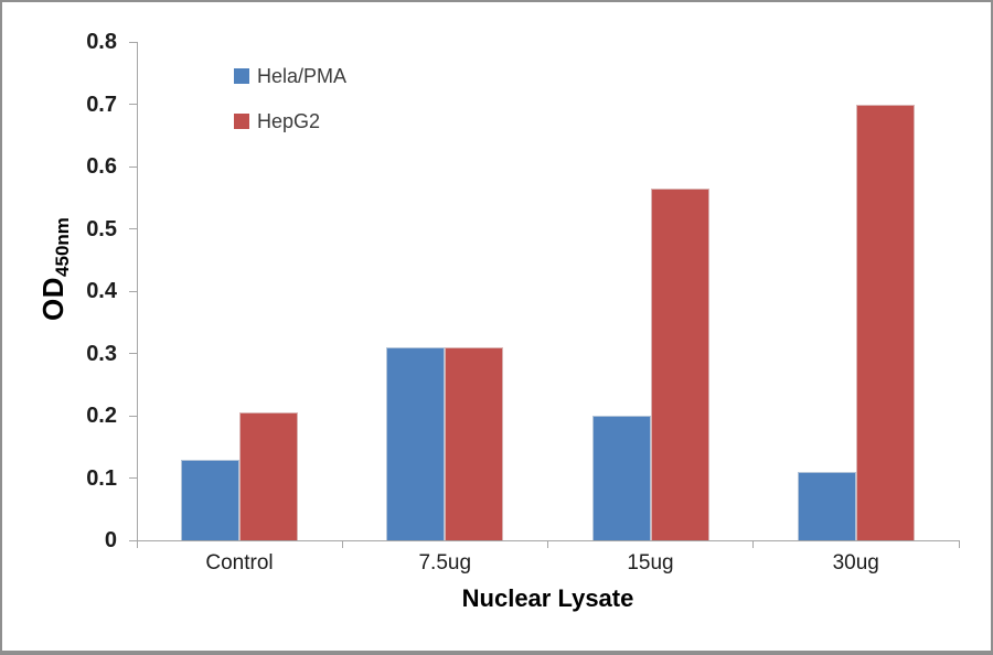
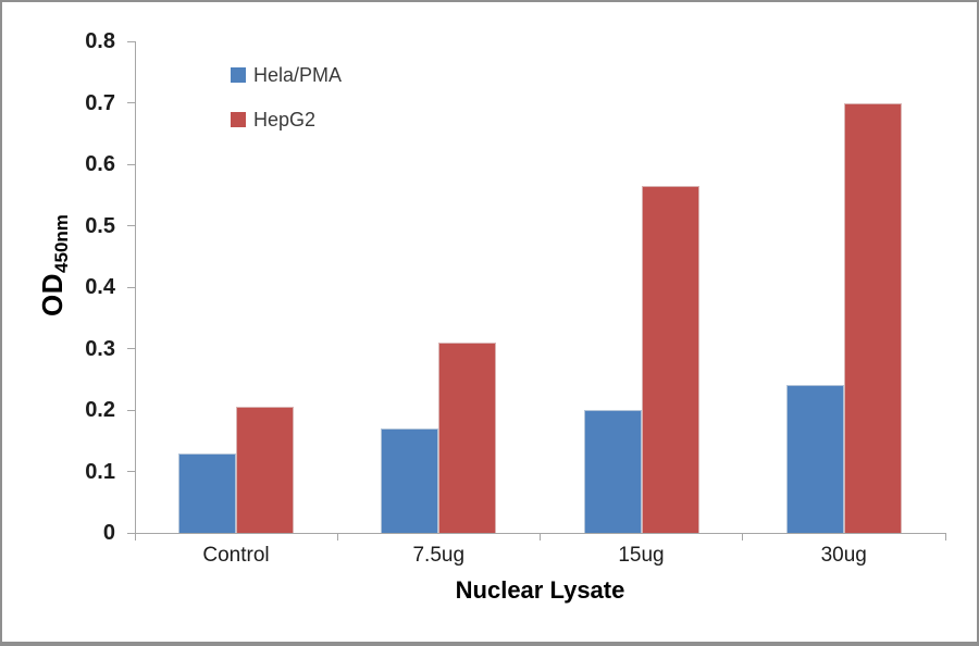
Hela/PMA/7.5ug: 0.31 -> 0.17
Hela/PMA/30ug: 0.11 -> 0.24
